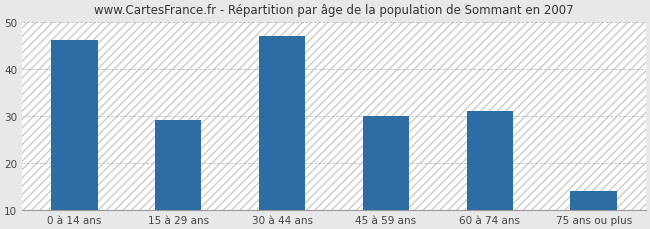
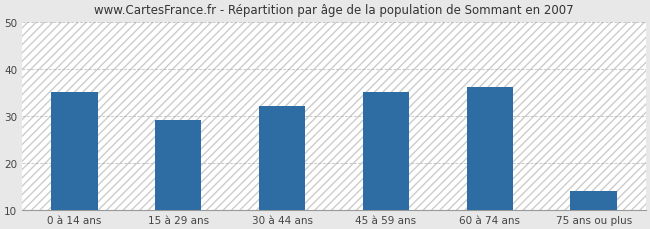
0 à 14 ans: 46 -> 35
30 à 44 ans: 47 -> 32
45 à 59 ans: 30 -> 35
60 à 74 ans: 31 -> 36
